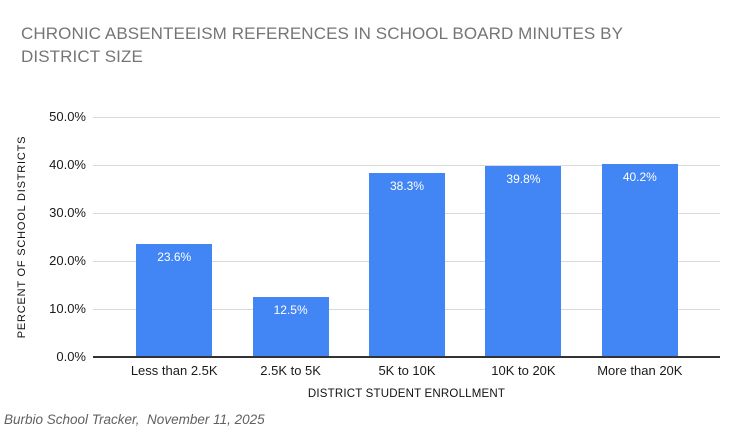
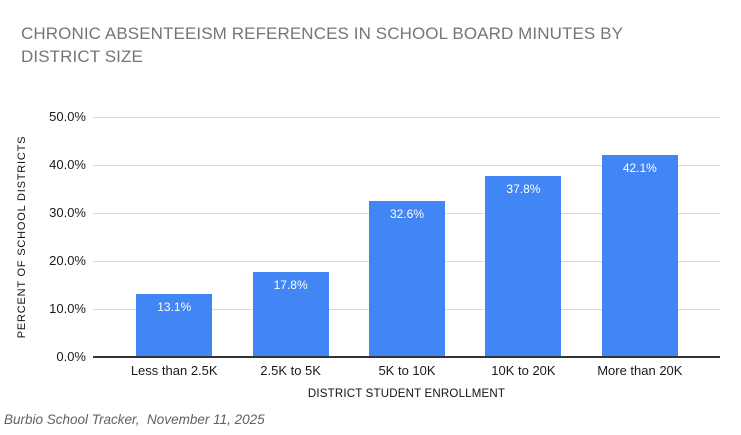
Less than 2.5K: 23.6% -> 13.1%
2.5K to 5K: 12.5% -> 17.8%
5K to 10K: 38.3% -> 32.6%
10K to 20K: 39.8% -> 37.8%
More than 20K: 40.2% -> 42.1%
